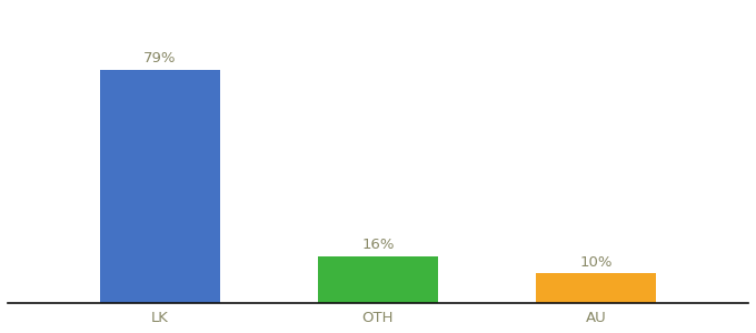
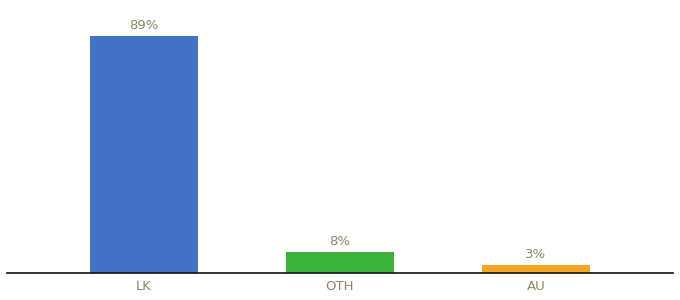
LK: 79% -> 89%
OTH: 16% -> 8%
AU: 10% -> 3%
